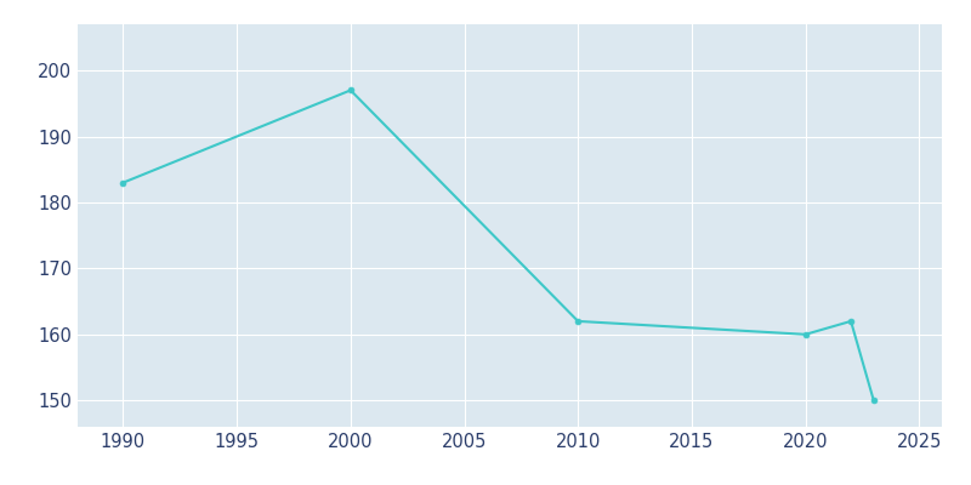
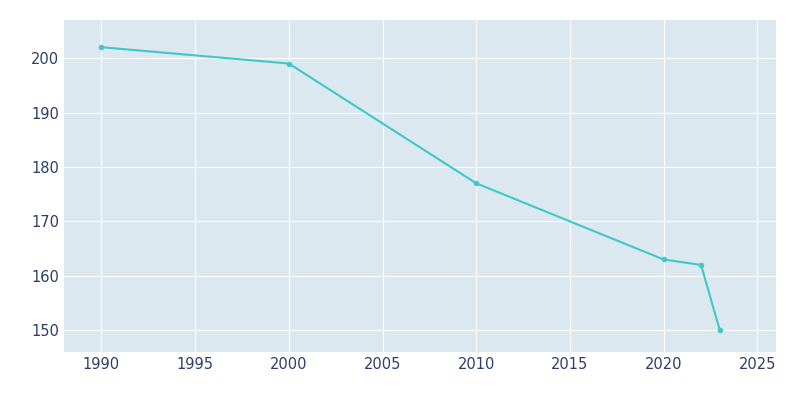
1990: 183 -> 202
2000: 197 -> 199
2010: 162 -> 177
2020: 160 -> 163
